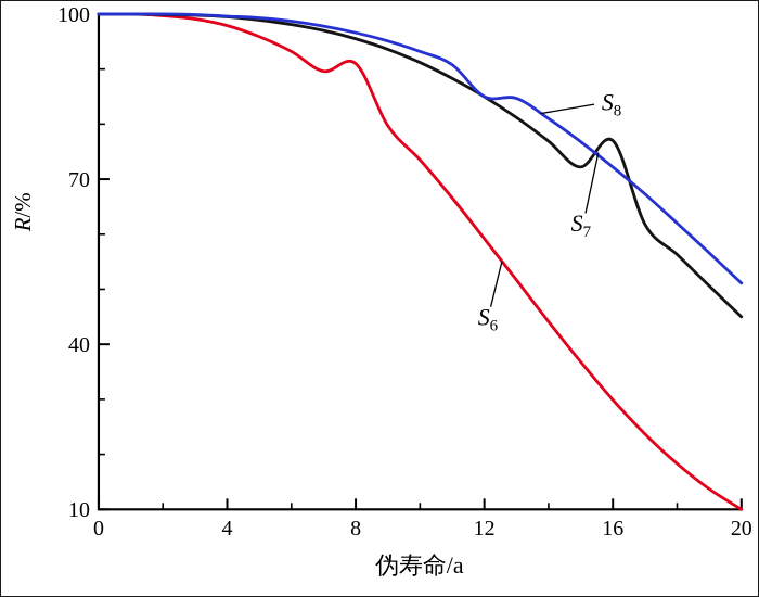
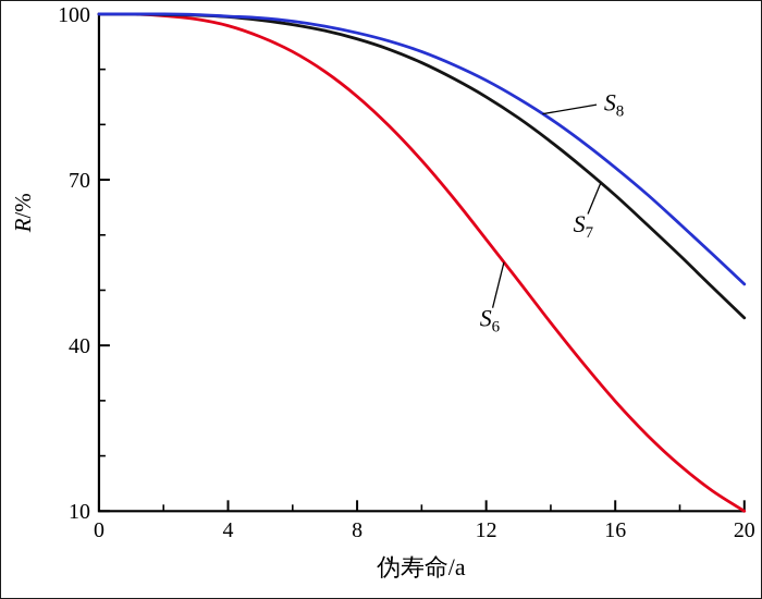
S6/8: 91 -> 85
S8/12: 85 -> 88
S7/16: 77 -> 67
